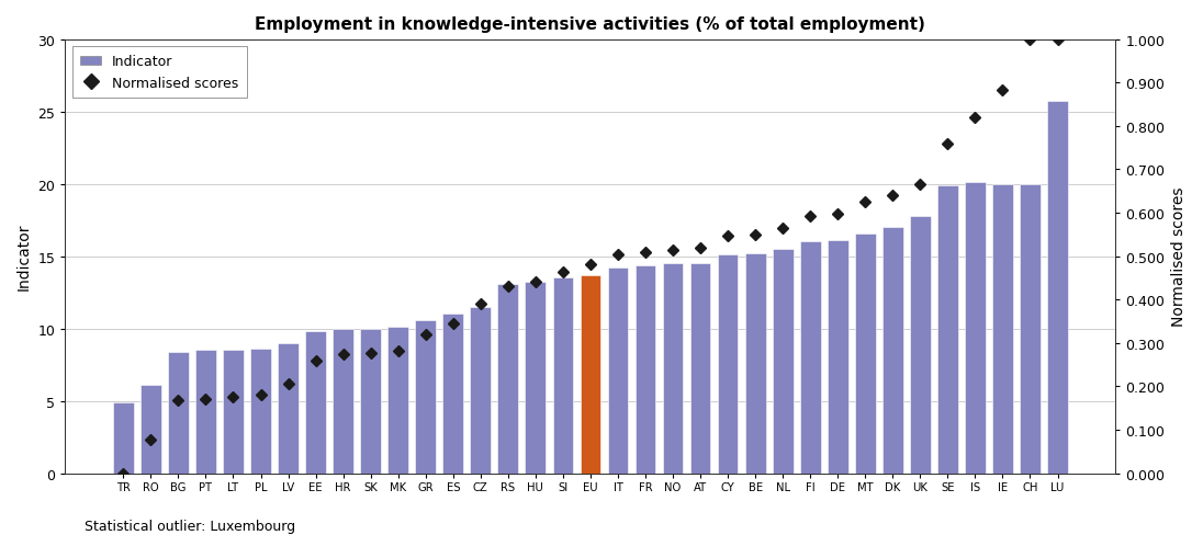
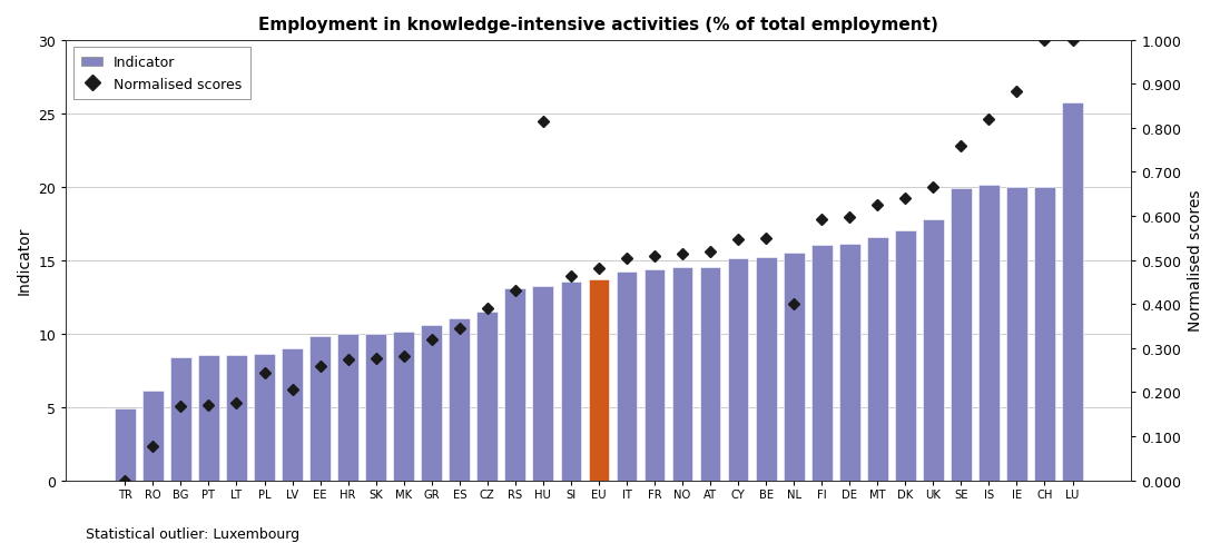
Normalised scores/PL: 0.180 -> 0.245
Normalised scores/HU: 0.440 -> 0.815
Normalised scores/NL: 0.565 -> 0.400
